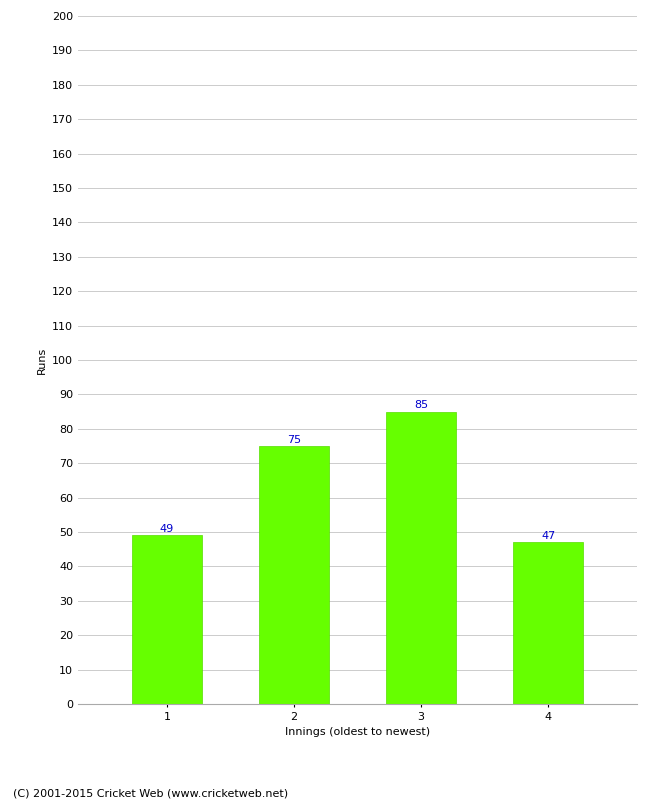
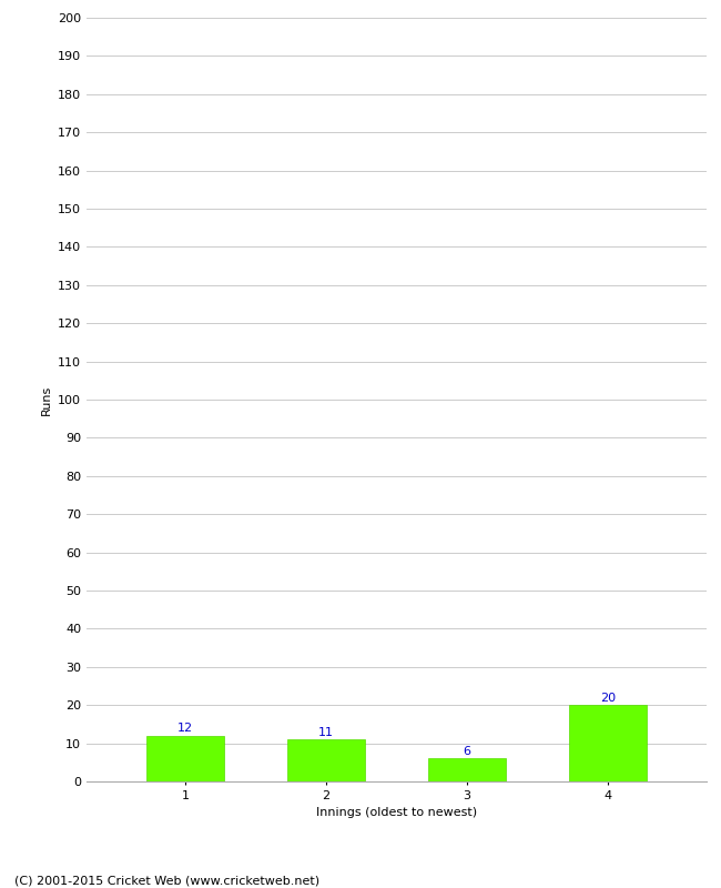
1: 49 -> 12
2: 75 -> 11
3: 85 -> 6
4: 47 -> 20
